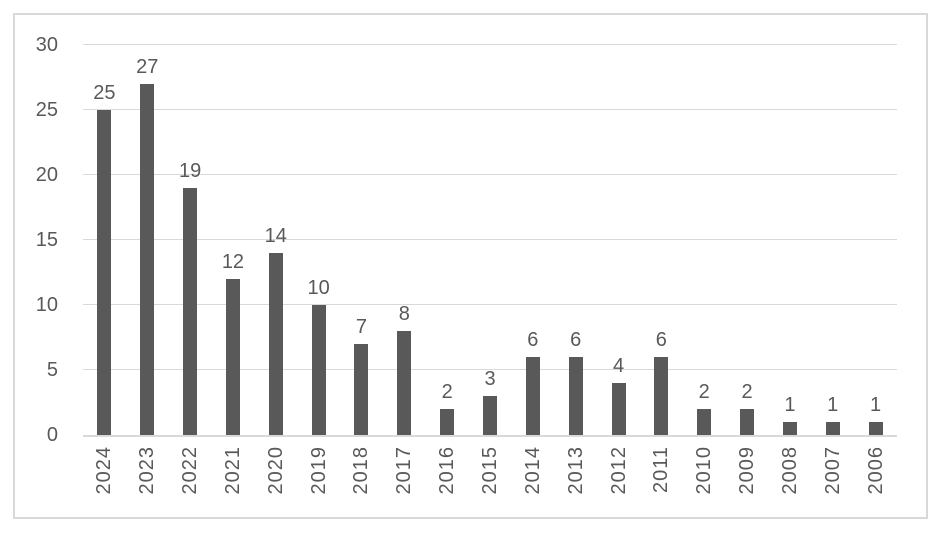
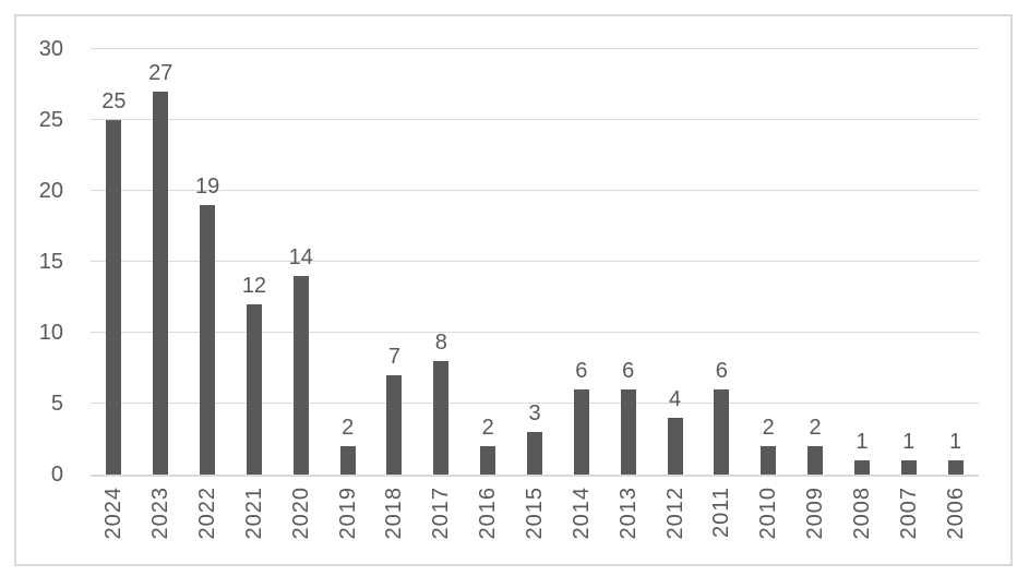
2019: 10 -> 2
